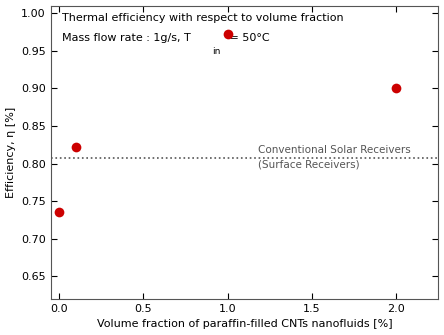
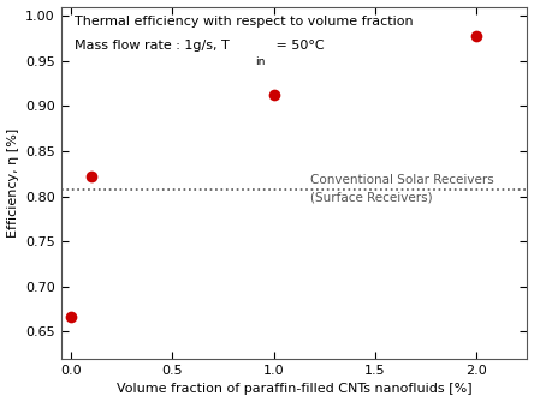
0.0: 0.736 -> 0.666
1.0: 0.972 -> 0.912
2.0: 0.900 -> 0.977
